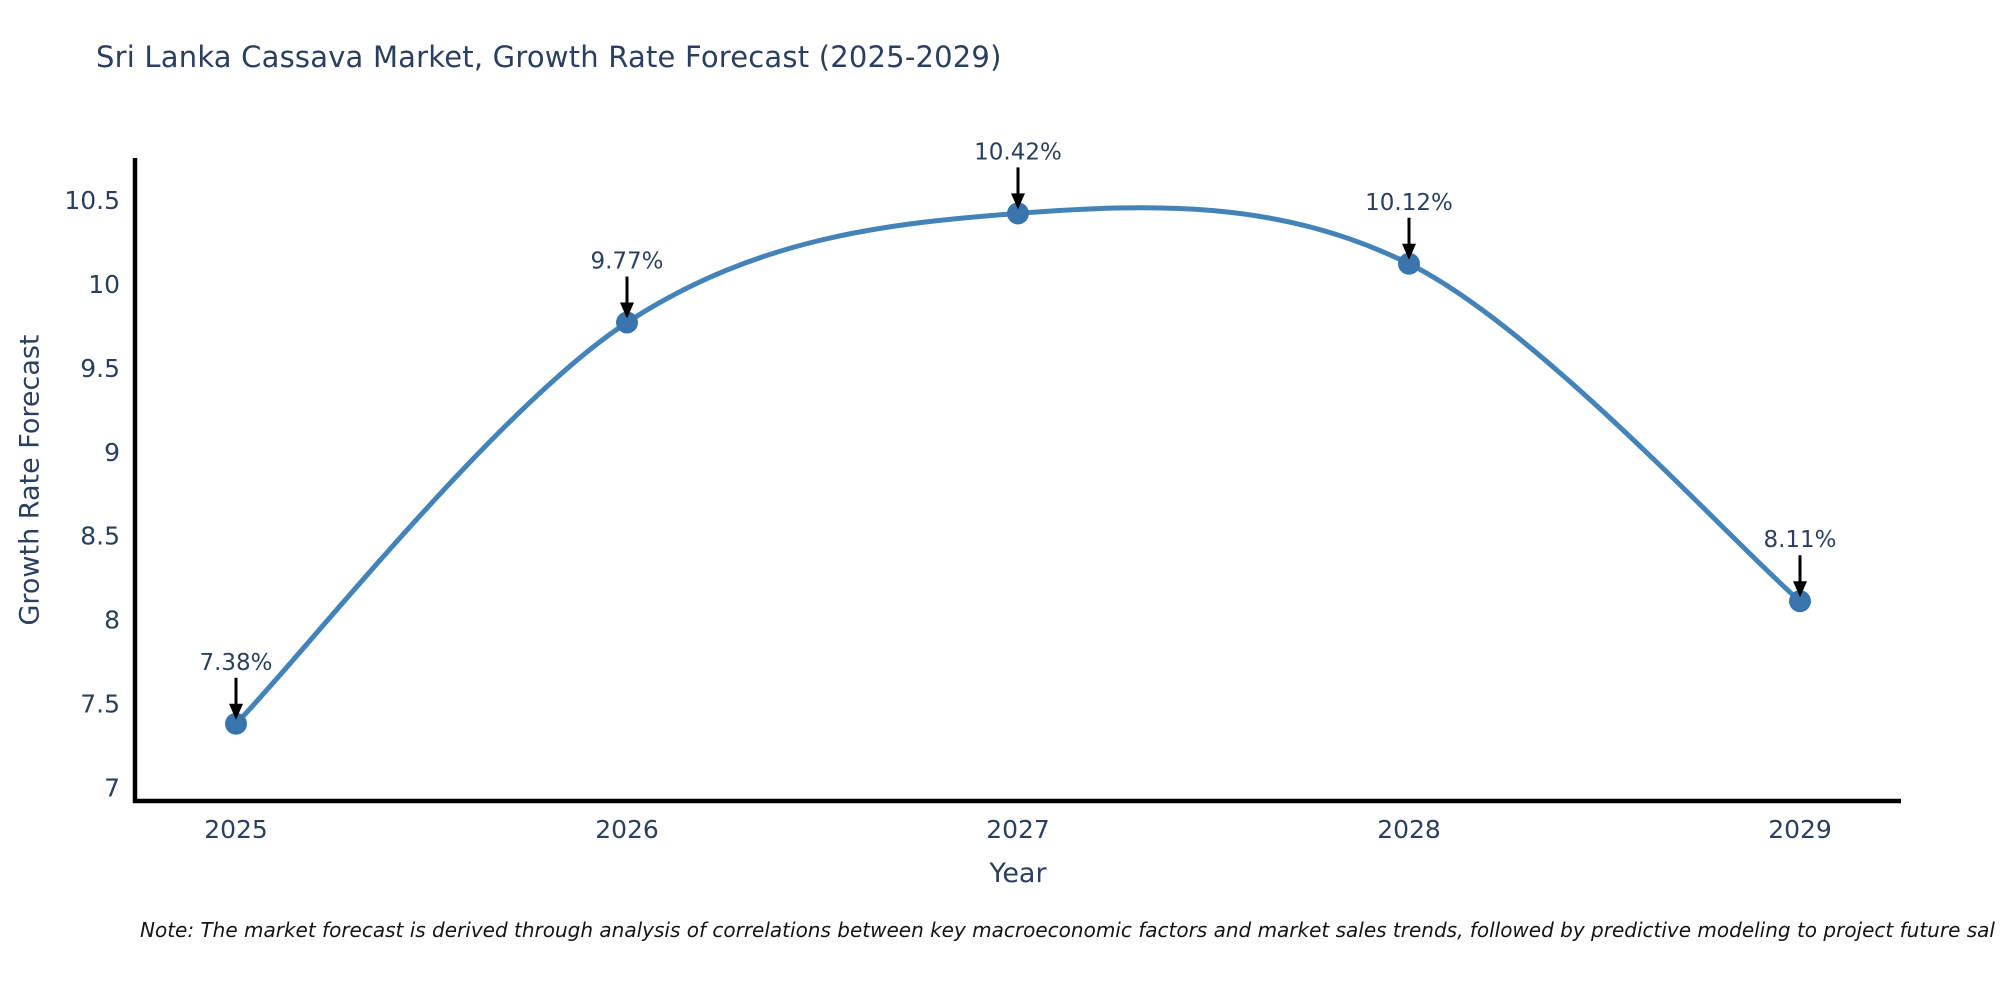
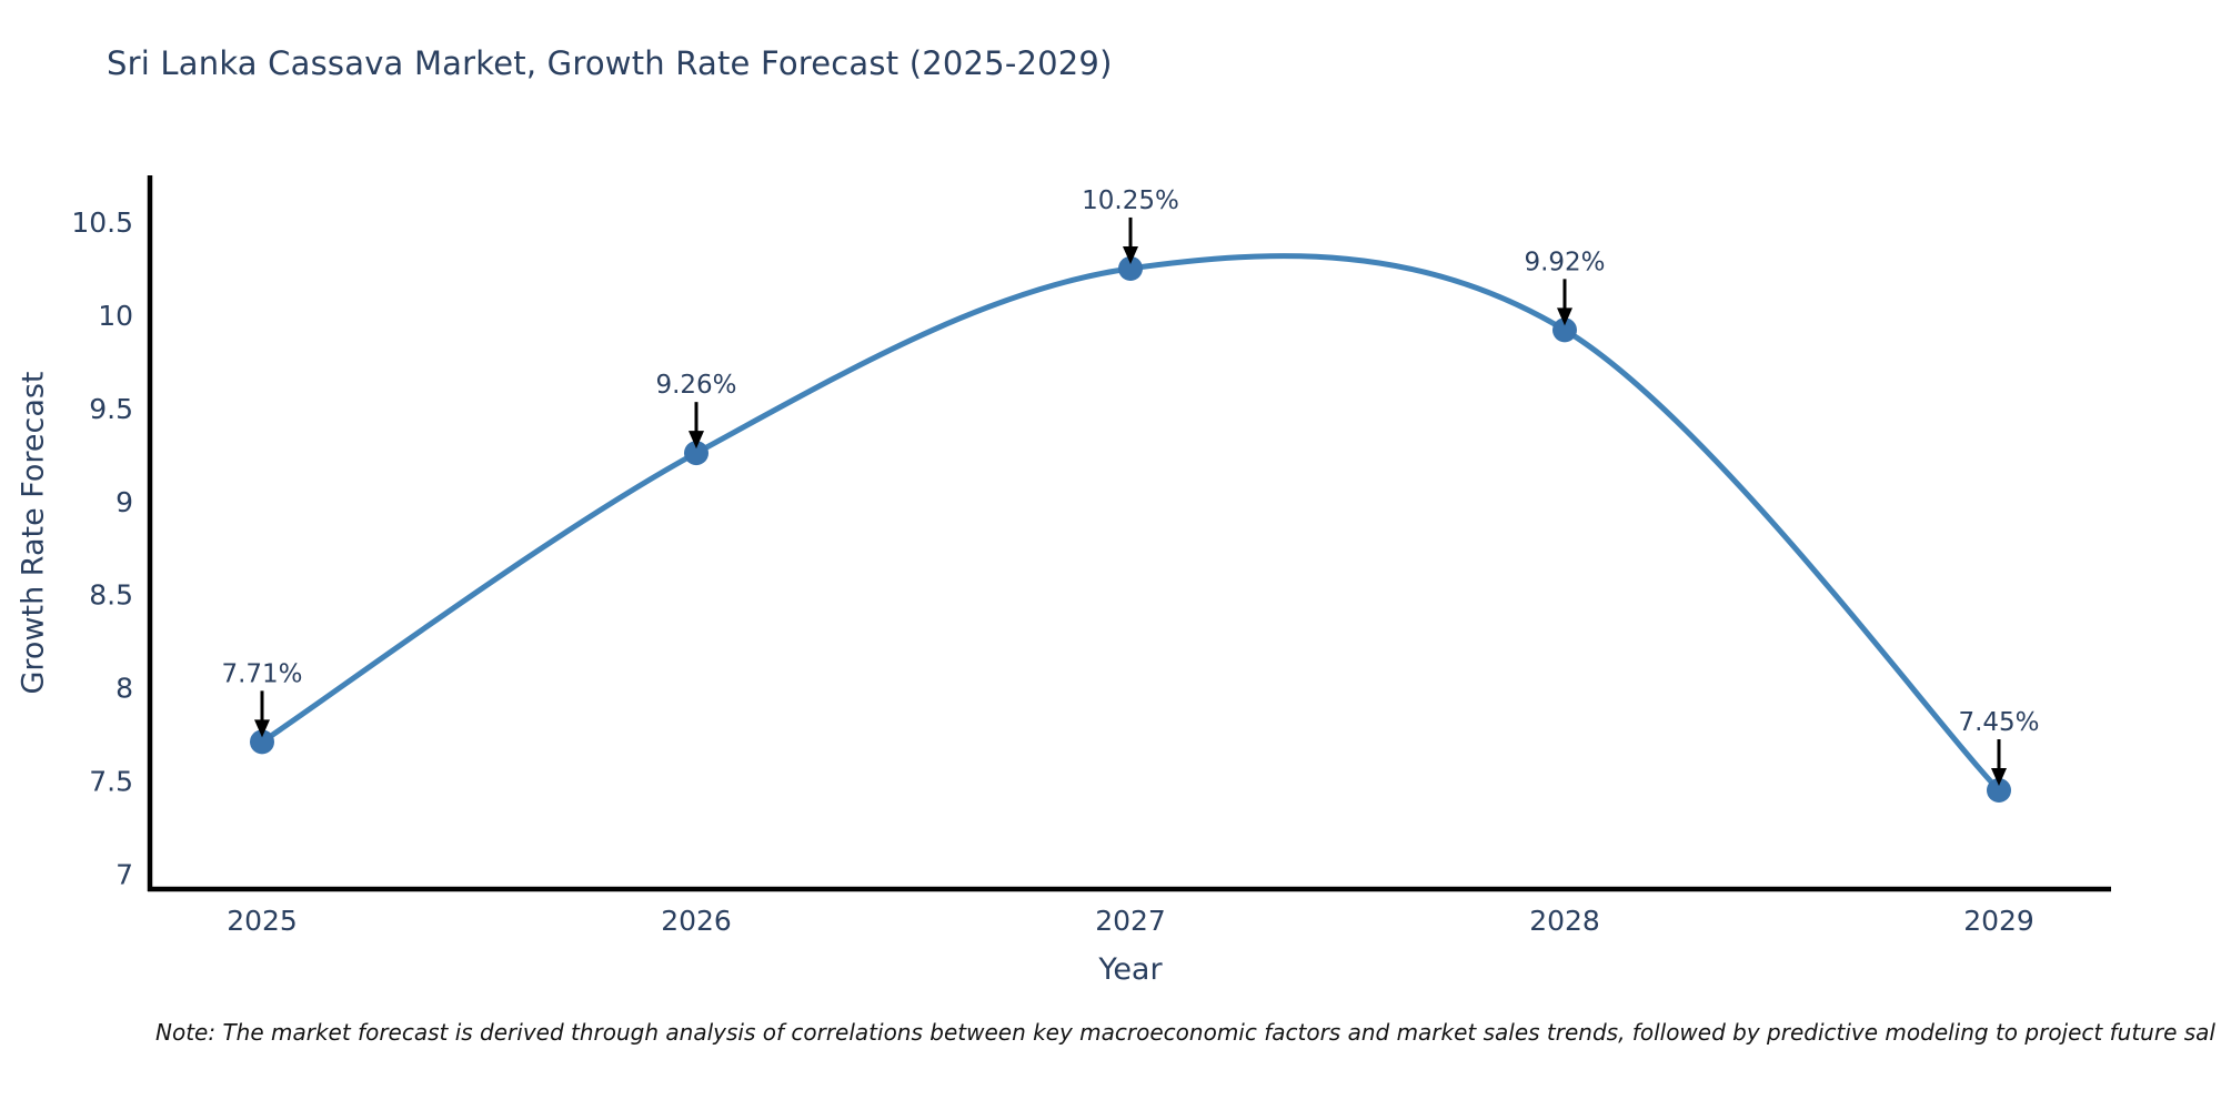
2025: 7.38% -> 7.71%
2026: 9.77% -> 9.26%
2027: 10.42% -> 10.25%
2028: 10.12% -> 9.92%
2029: 8.11% -> 7.45%
